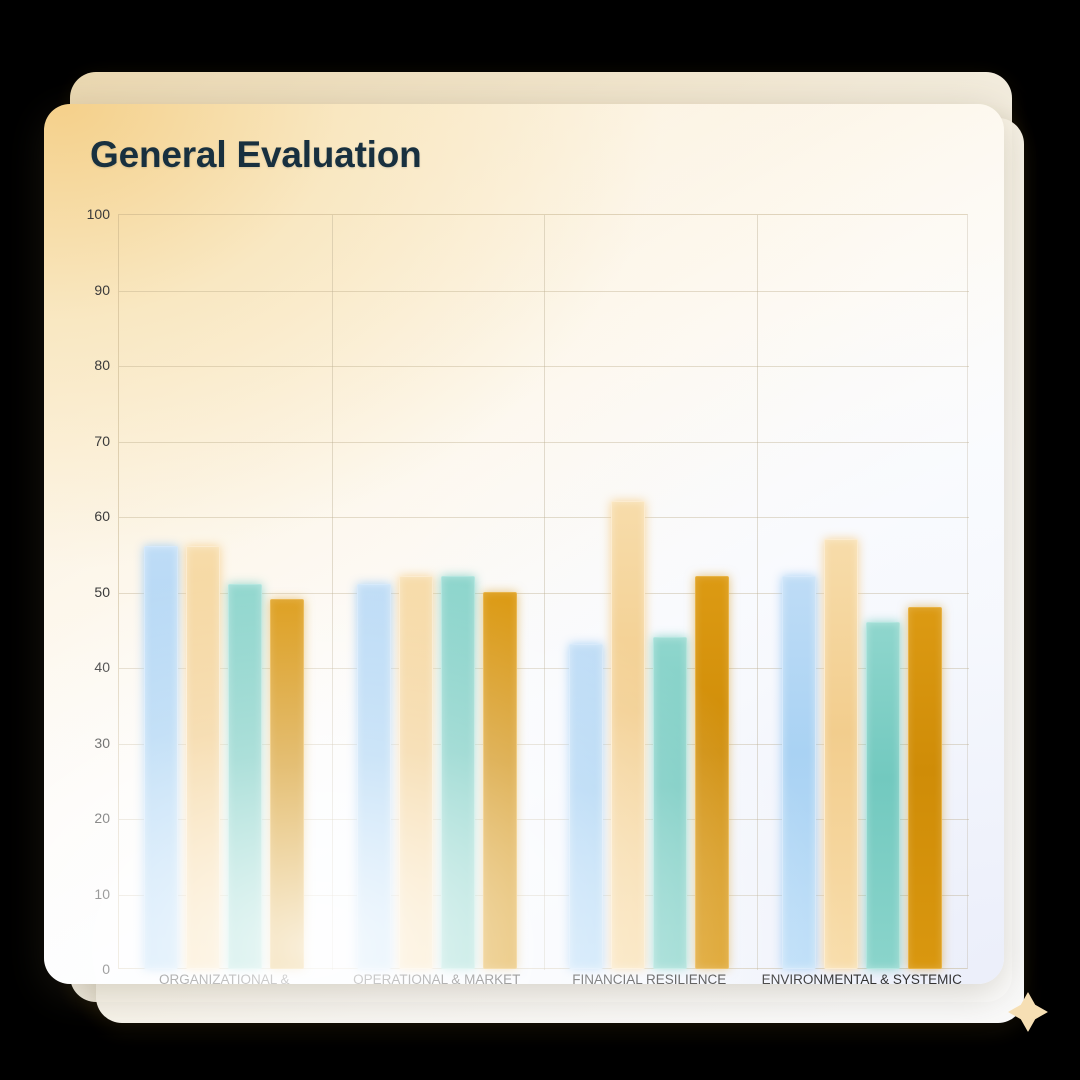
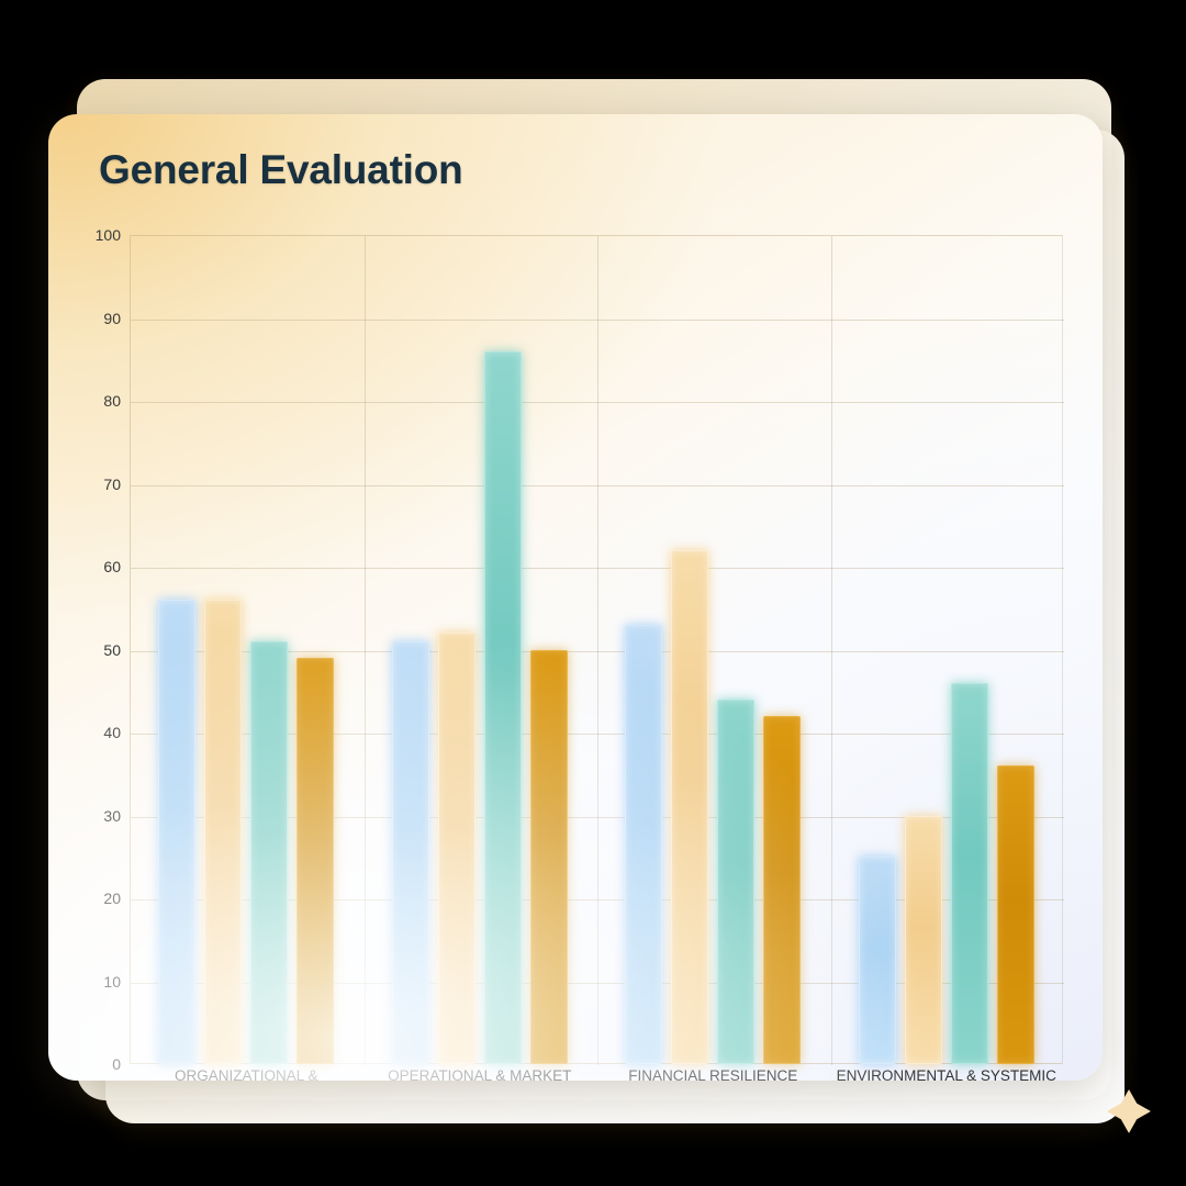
İl ortalaması/OPERATIONAL & MARKET RESILIENCE: 52 -> 86
Firma/FINANCIAL RESILIENCE: 43 -> 53
Ülke ortalaması/FINANCIAL RESILIENCE: 52 -> 42
Firma/ENVIRONMENTAL & SYSTEMIC RESILIENCE: 52 -> 25
Sektör ortalaması/ENVIRONMENTAL & SYSTEMIC RESILIENCE: 57 -> 30
Ülke ortalaması/ENVIRONMENTAL & SYSTEMIC RESILIENCE: 48 -> 36
